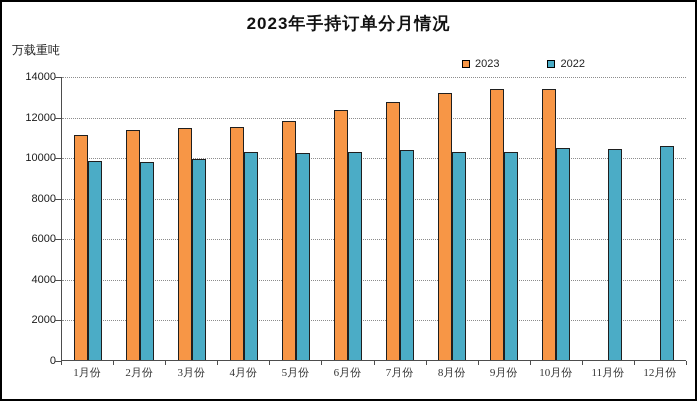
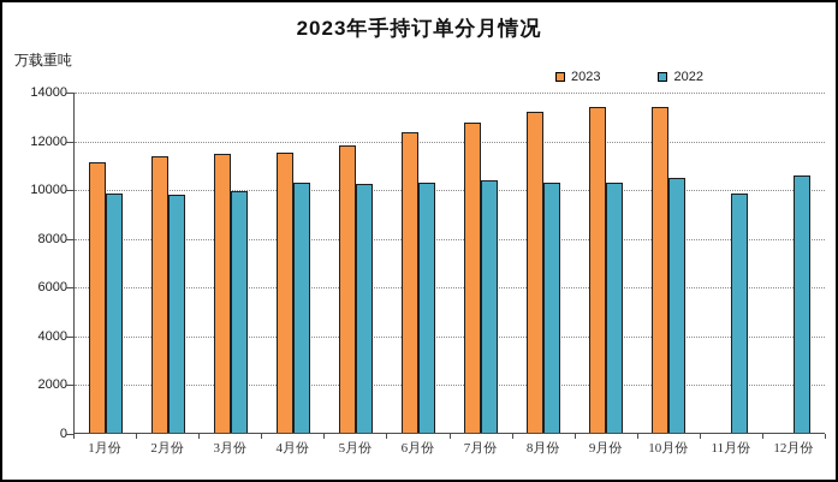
2022/11月份: 10400 -> 9800
